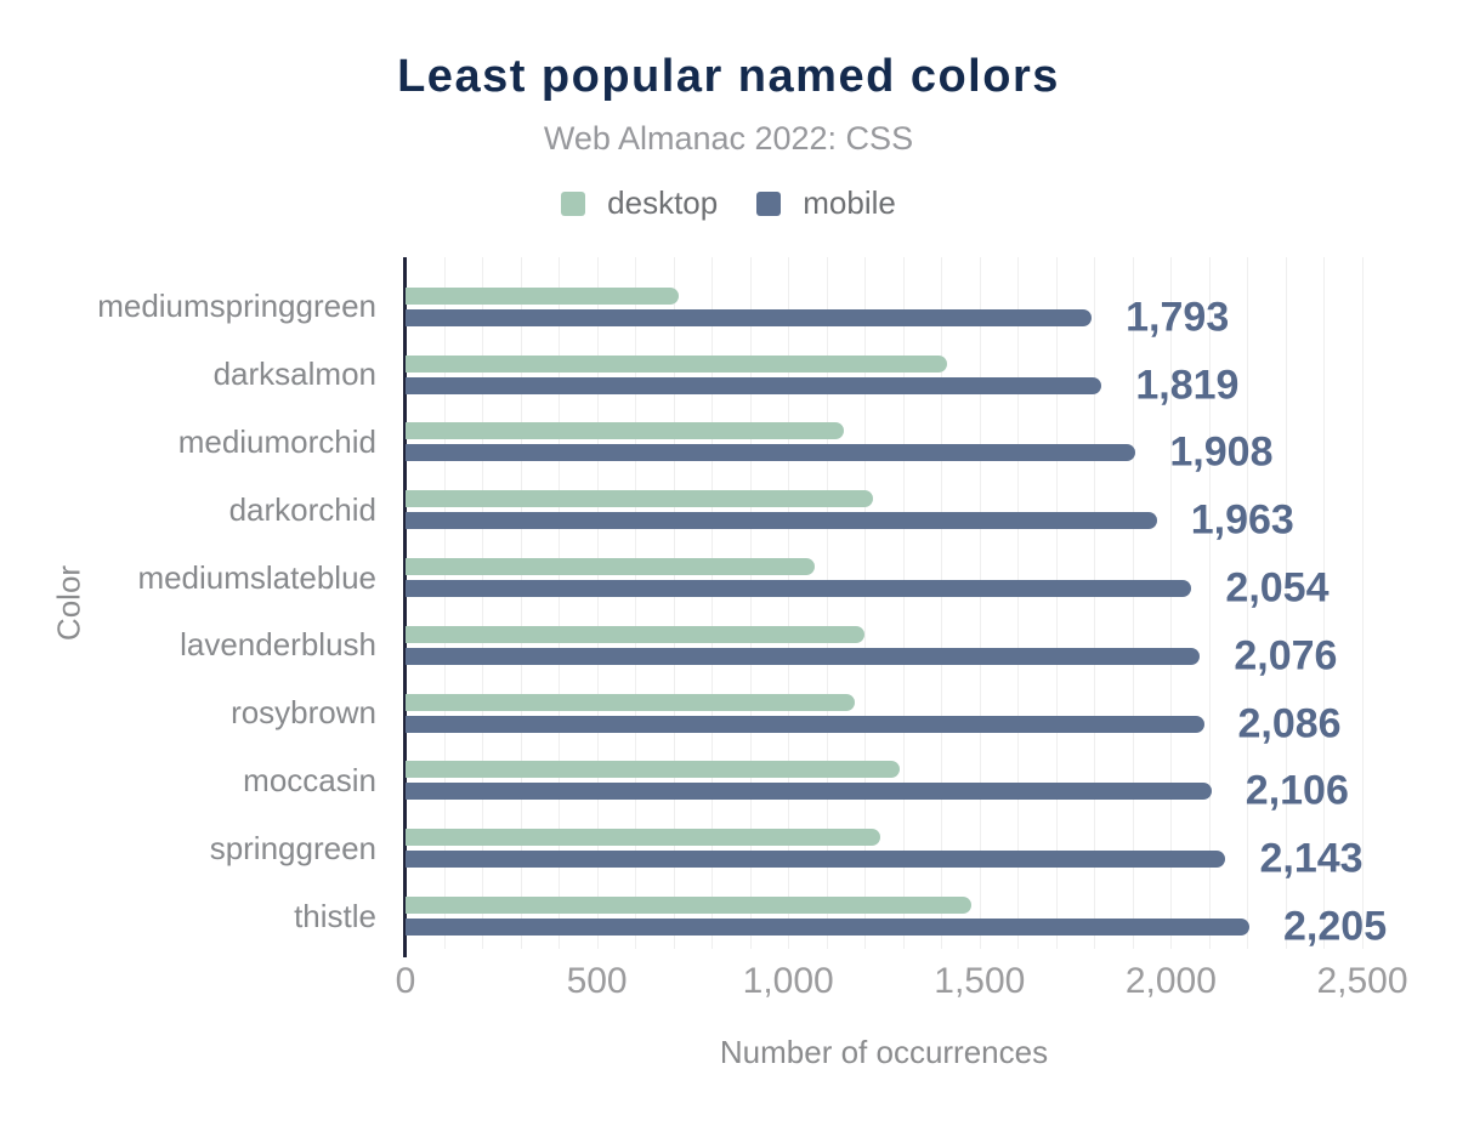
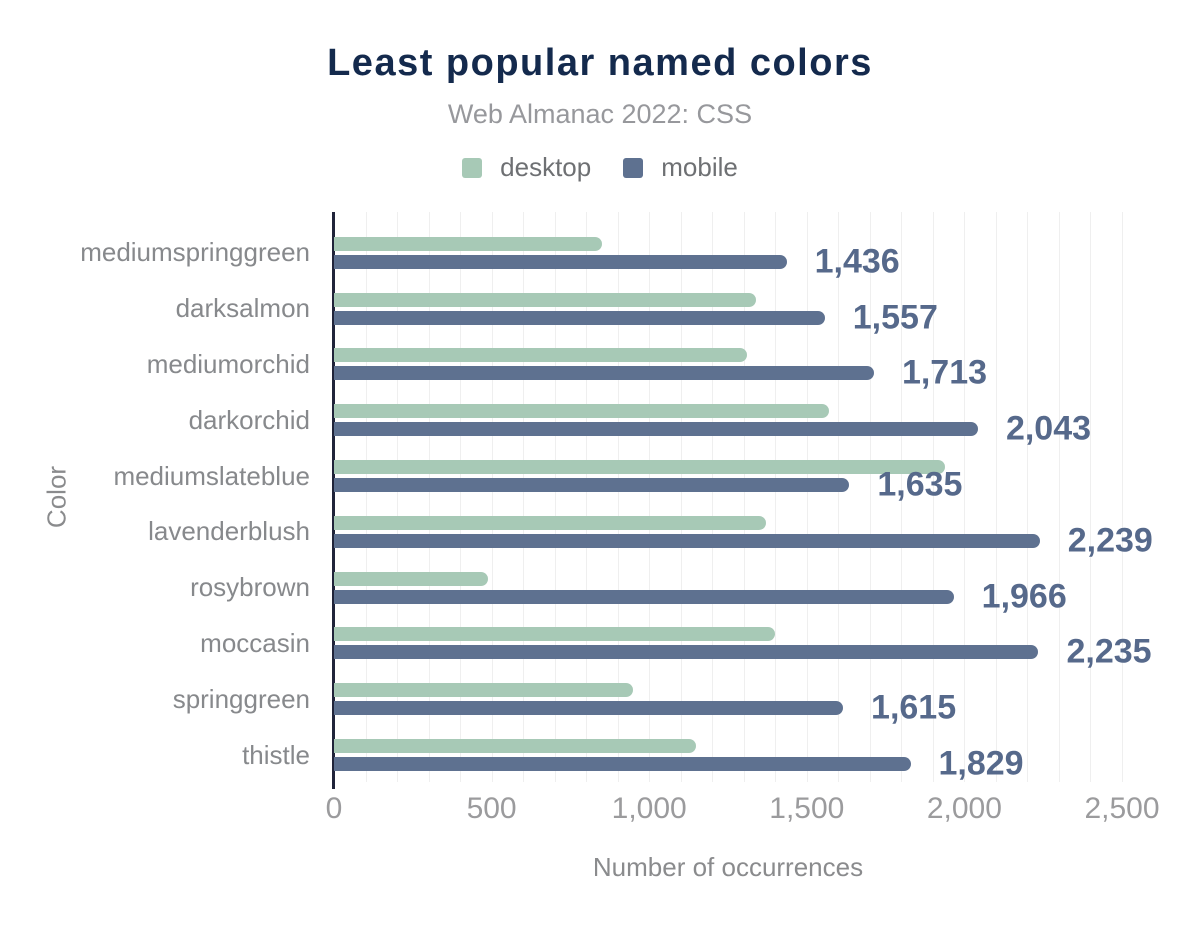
desktop/mediumspringgreen: 720 -> 850
mobile/mediumspringgreen: 1,793 -> 1,436
desktop/darksalmon: 1420 -> 1340
mobile/darksalmon: 1,819 -> 1,557
desktop/mediumorchid: 1140 -> 1310
mobile/mediumorchid: 1,908 -> 1,713
desktop/darkorchid: 1220 -> 1570
mobile/darkorchid: 1,963 -> 2,043
desktop/mediumslateblue: 1070 -> 1940
mobile/mediumslateblue: 2,054 -> 1,635
desktop/lavenderblush: 1200 -> 1370
mobile/lavenderblush: 2,076 -> 2,239
desktop/rosybrown: 1180 -> 490
mobile/rosybrown: 2,086 -> 1,966
desktop/moccasin: 1290 -> 1400
mobile/moccasin: 2,106 -> 2,235
desktop/springgreen: 1240 -> 950
mobile/springgreen: 2,143 -> 1,615
desktop/thistle: 1480 -> 1150
mobile/thistle: 2,205 -> 1,829
